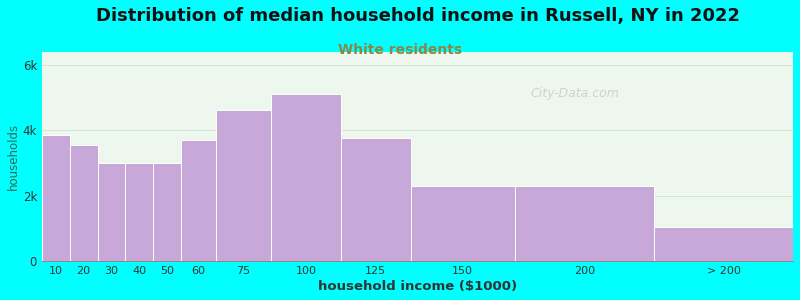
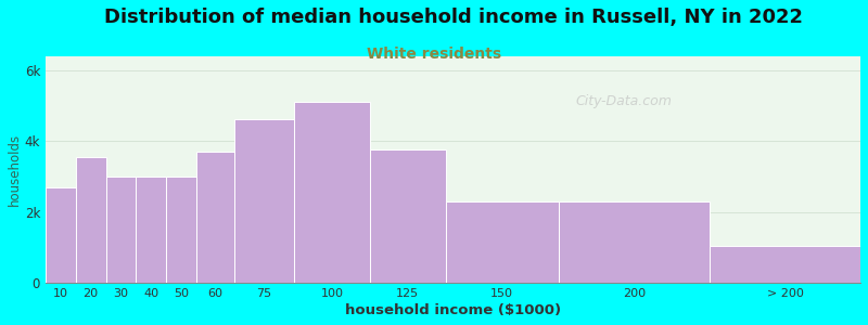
10: 3.85k -> 2.70k
